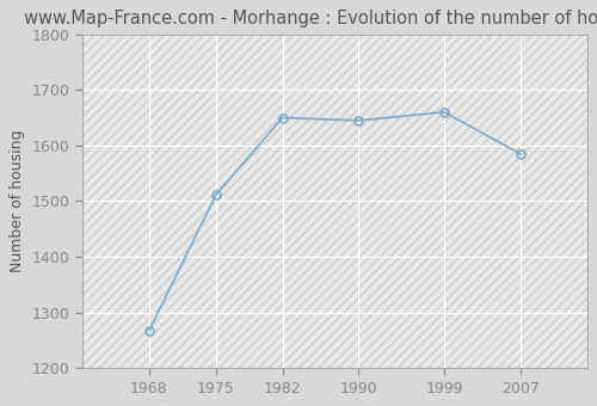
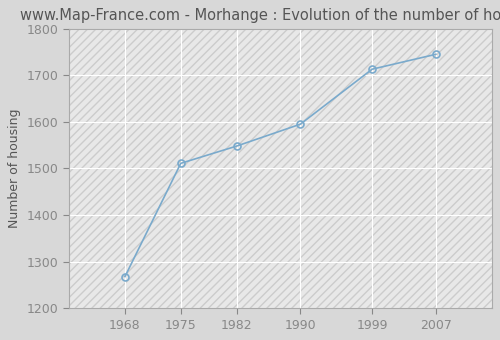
1982: 1650 -> 1548
1990: 1645 -> 1595
1999: 1660 -> 1713
2007: 1585 -> 1745
